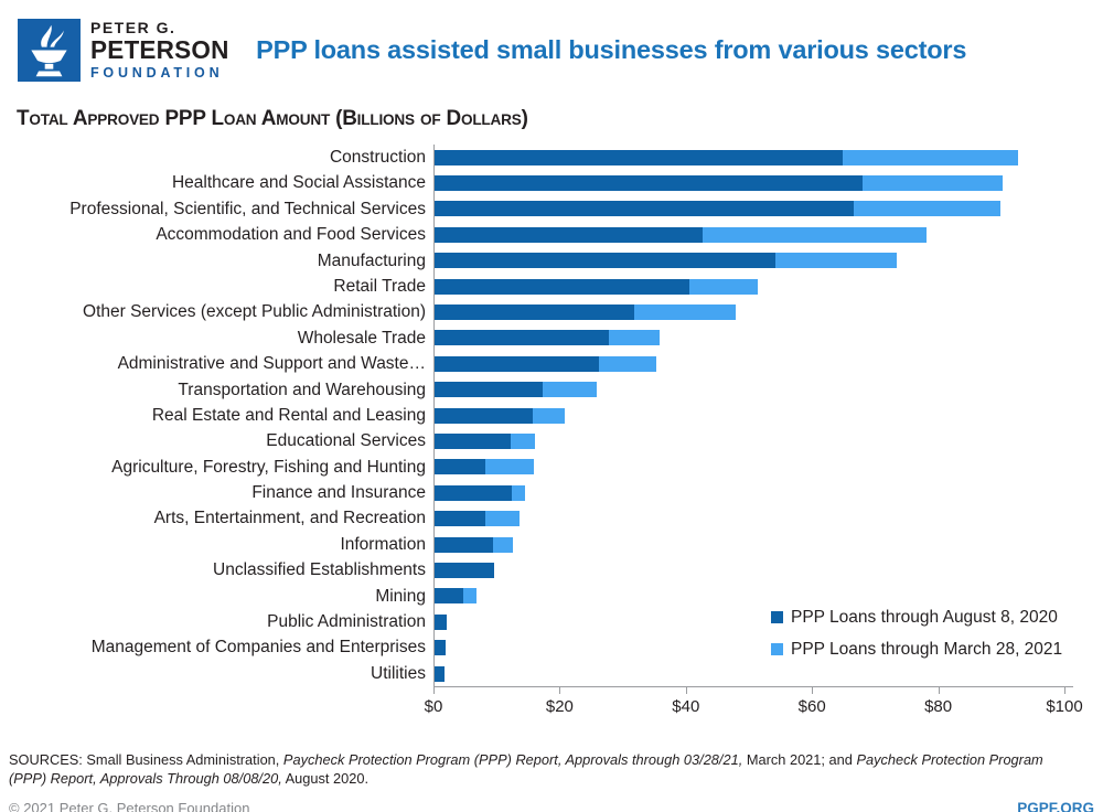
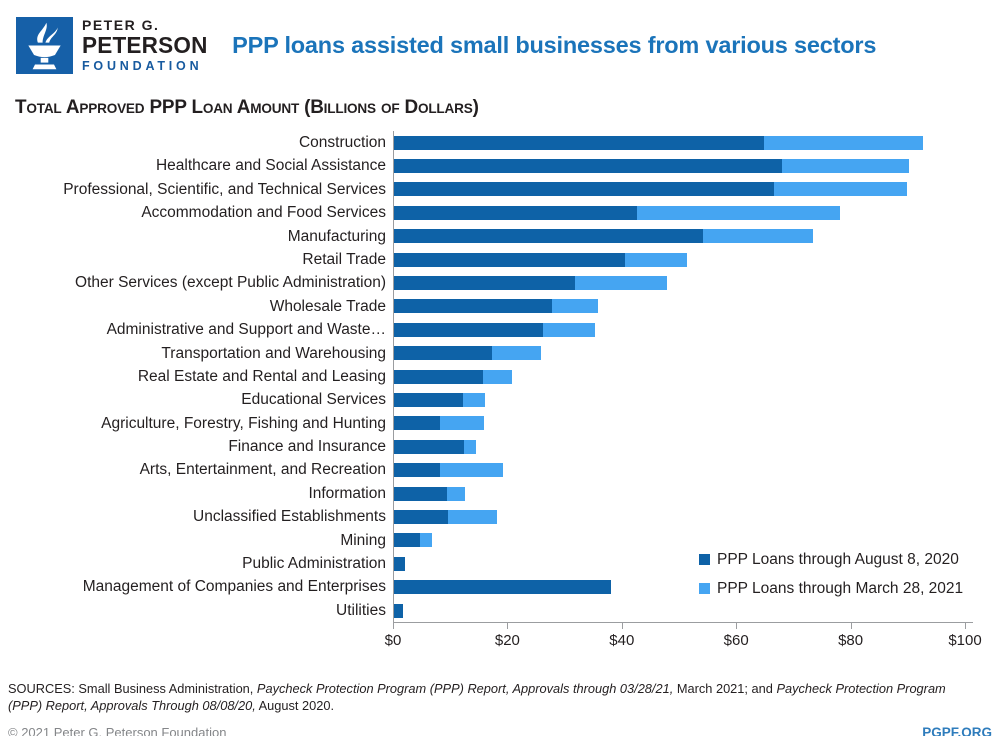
PPP Loans through March 28, 2021/Arts, Entertainment, and Recreation: $13 -> $19
PPP Loans through March 28, 2021/Unclassified Establishments: $9 -> $18
PPP Loans through August 8, 2020/Management of Companies and Enterprises: $2 -> $38
